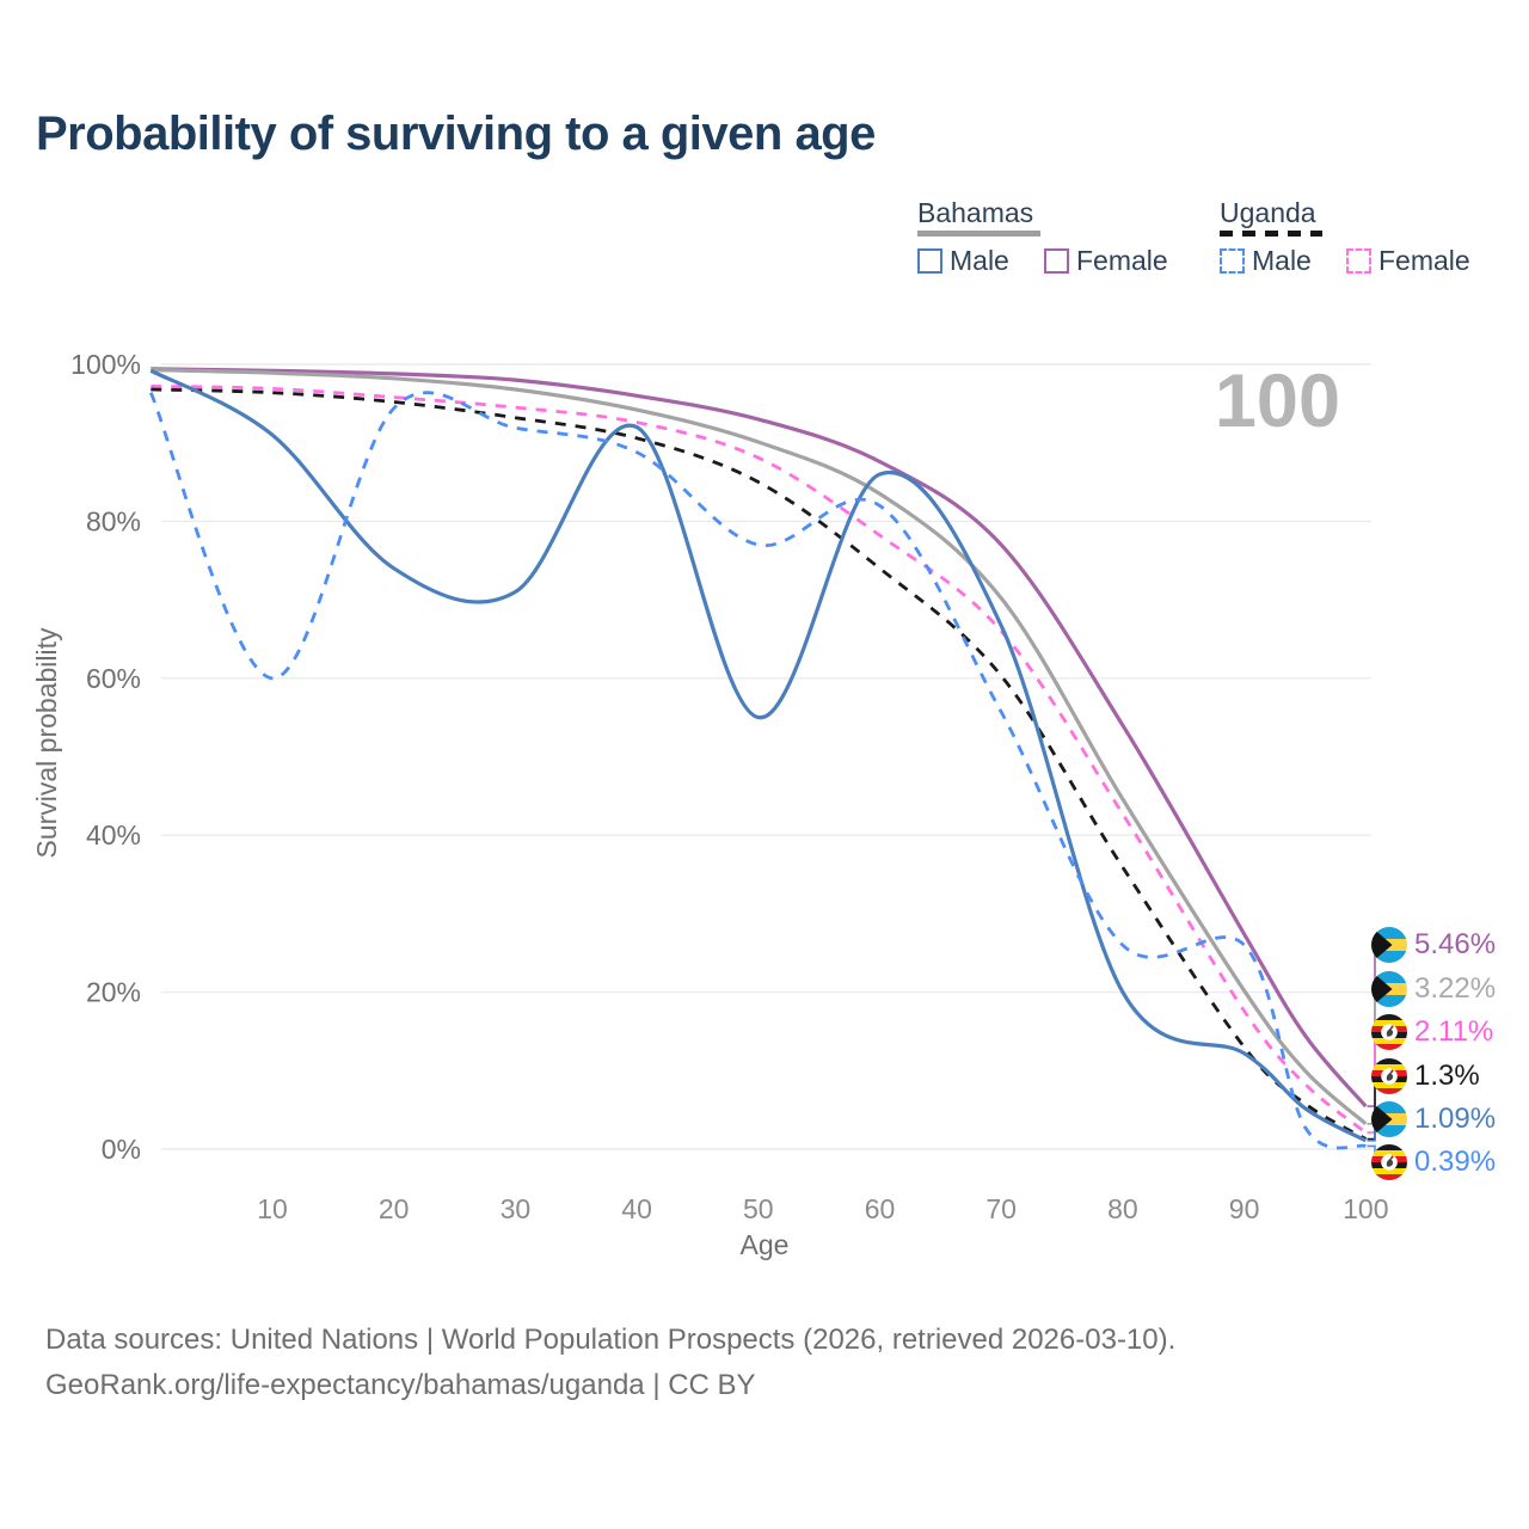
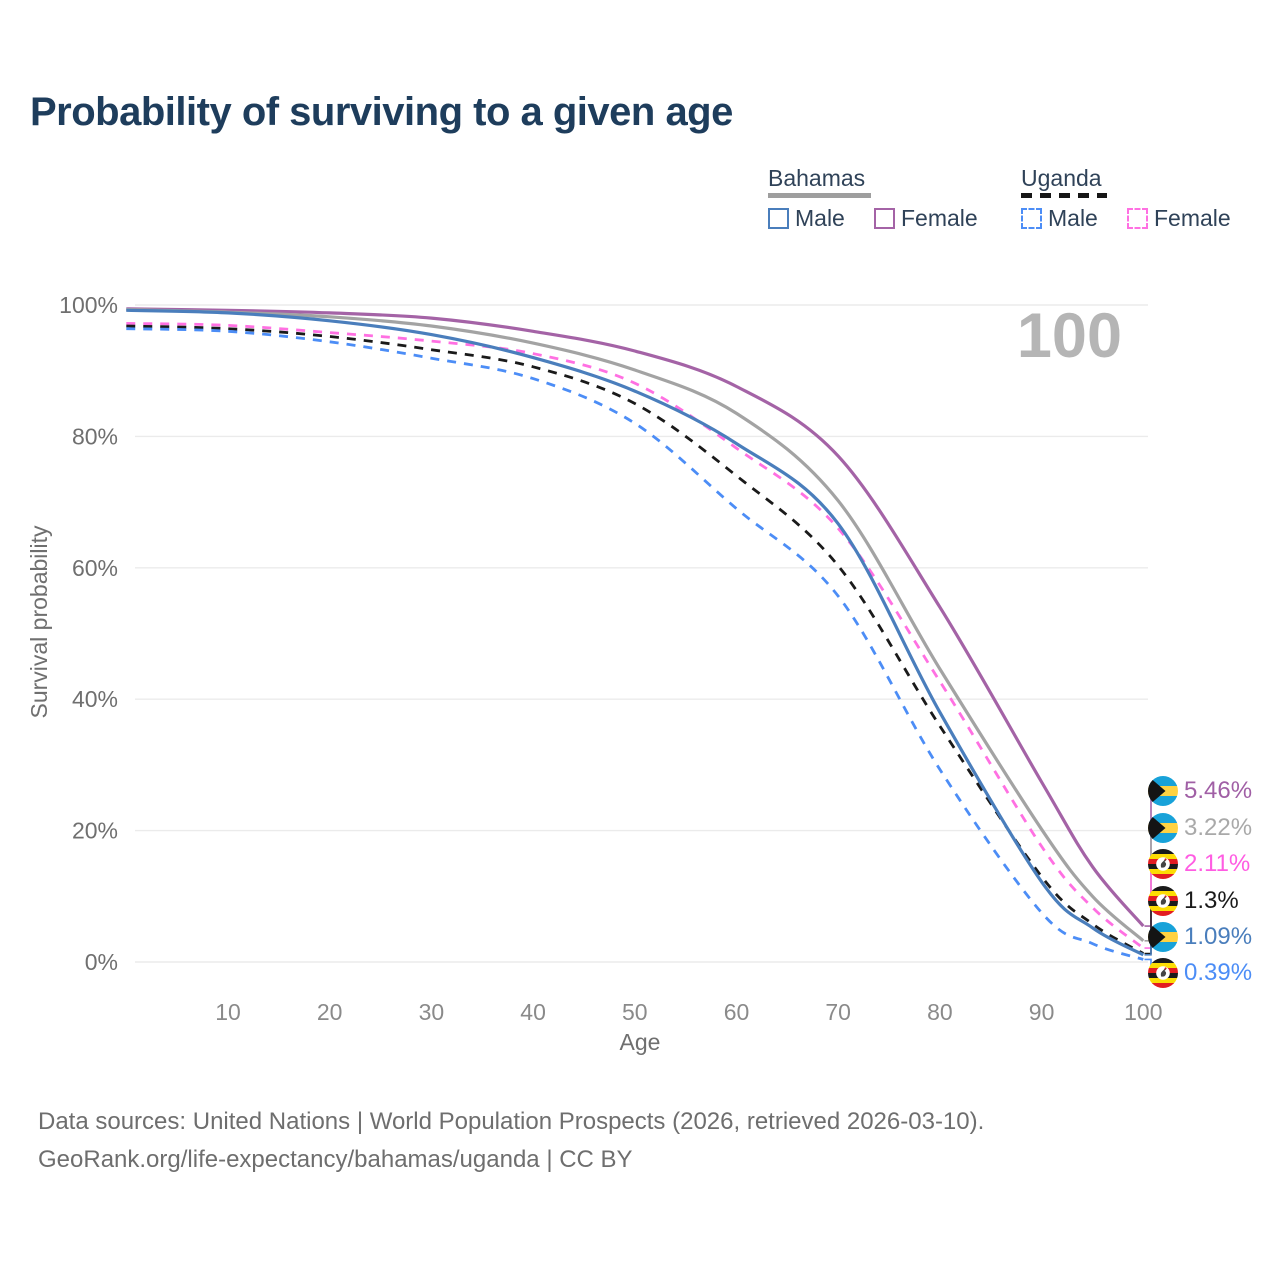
Bahamas Male/10: 91% -> 99%
Uganda Male/10: 60% -> 96%
Bahamas Male/20: 74% -> 98%
Bahamas Male/30: 71% -> 96%
Bahamas Male/50: 55% -> 87%
Uganda Male/50: 77% -> 82%
Bahamas Male/60: 86% -> 79%
Uganda Male/60: 82% -> 69%
Bahamas Male/80: 20% -> 38%
Uganda Male/80: 26% -> 29%
Uganda Male/90: 26% -> 8%
